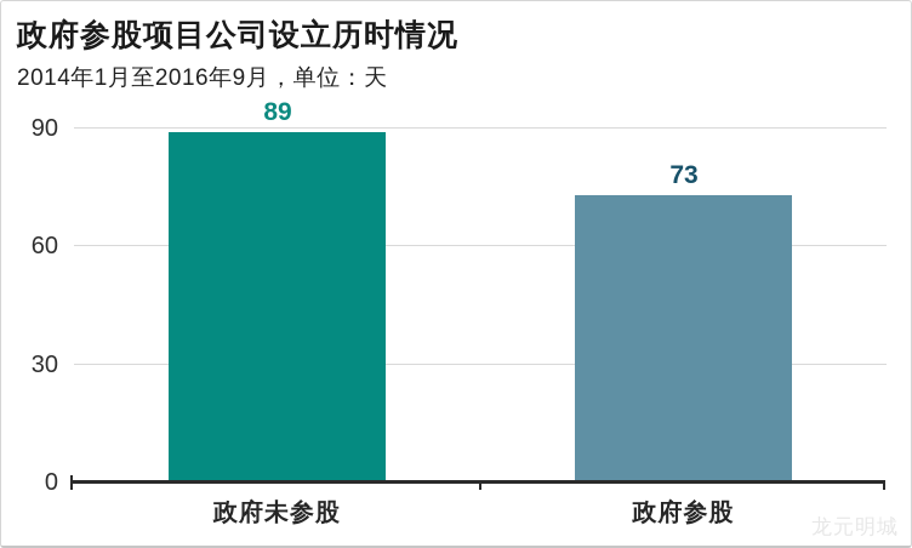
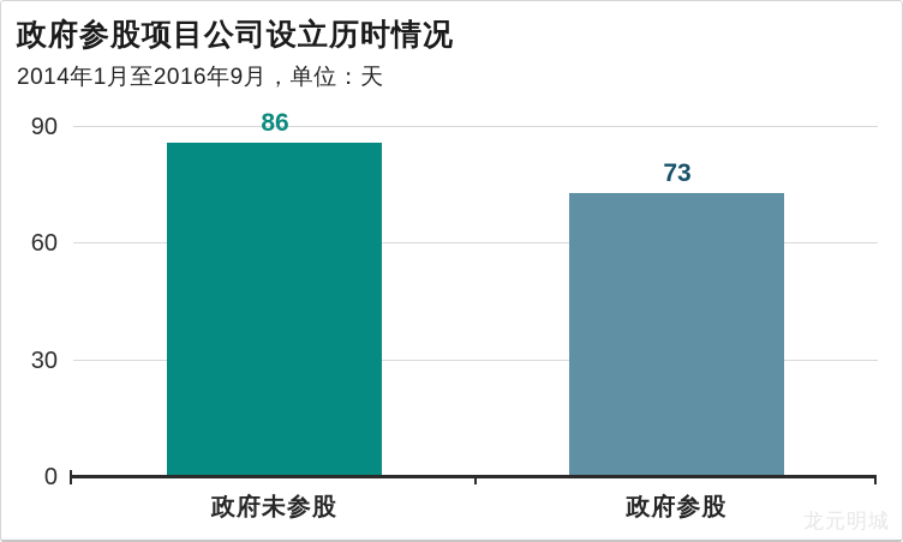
政府未参股: 89 -> 86
